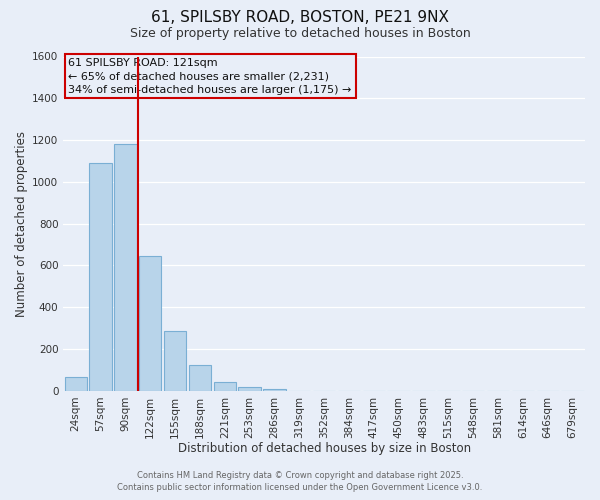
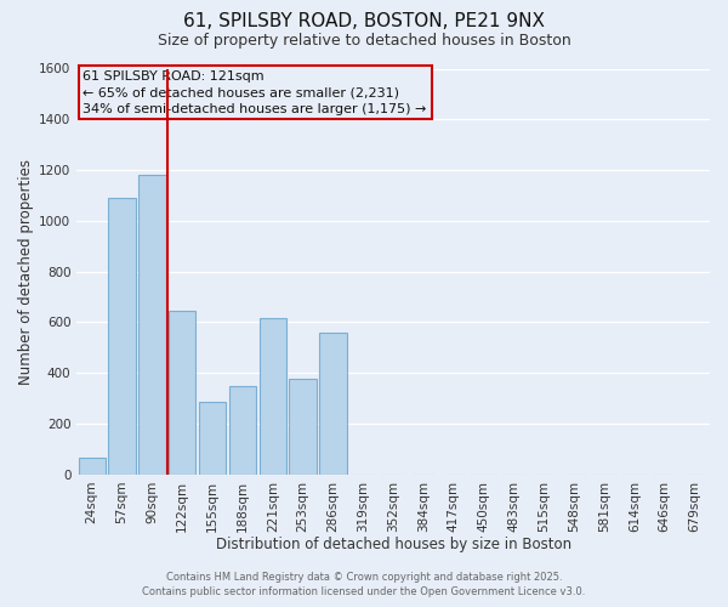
188sqm: 125 -> 350
221sqm: 42 -> 615
253sqm: 20 -> 375
286sqm: 10 -> 560
